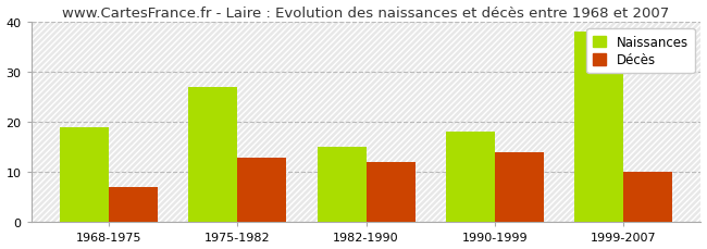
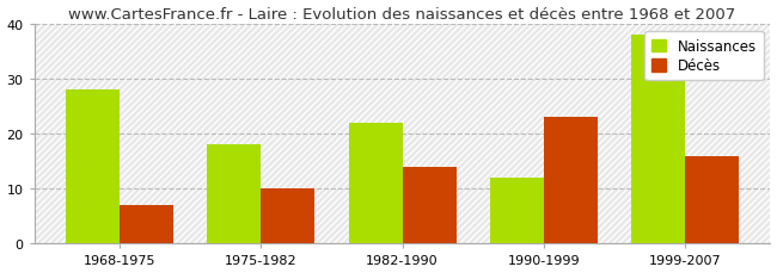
Naissances/1968-1975: 19 -> 28
Naissances/1975-1982: 27 -> 18
Décès/1975-1982: 13 -> 10
Naissances/1982-1990: 15 -> 22
Décès/1982-1990: 12 -> 14
Naissances/1990-1999: 18 -> 12
Décès/1990-1999: 14 -> 23
Décès/1999-2007: 10 -> 16
